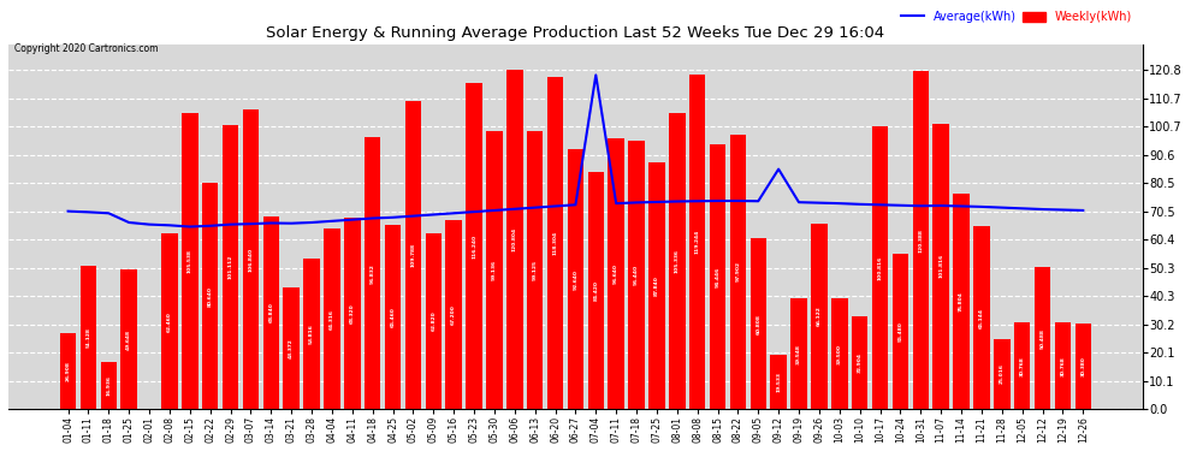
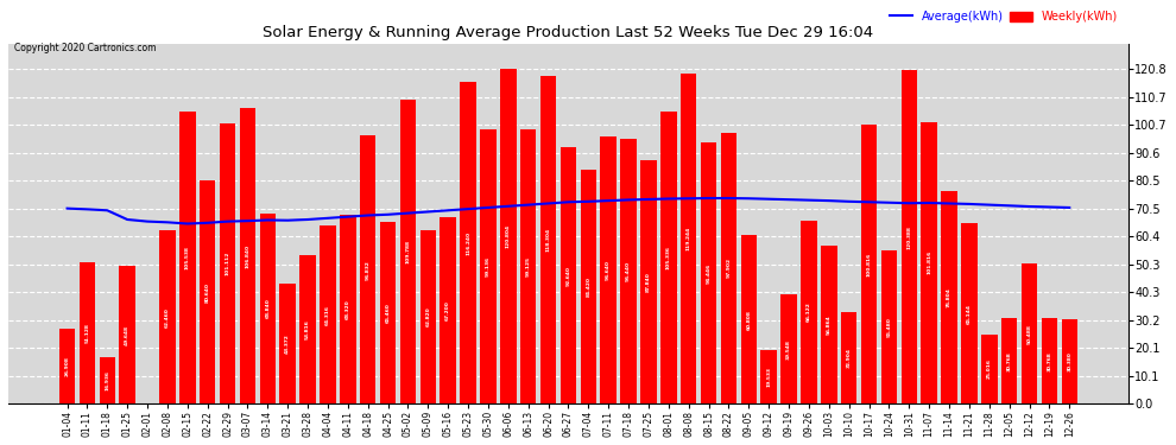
Average(kWh)/07-04: 119.0 -> 73.0
Average(kWh)/09-12: 85.5 -> 73.9
Weekly(kWh)/10-03: 39.5 -> 56.9
